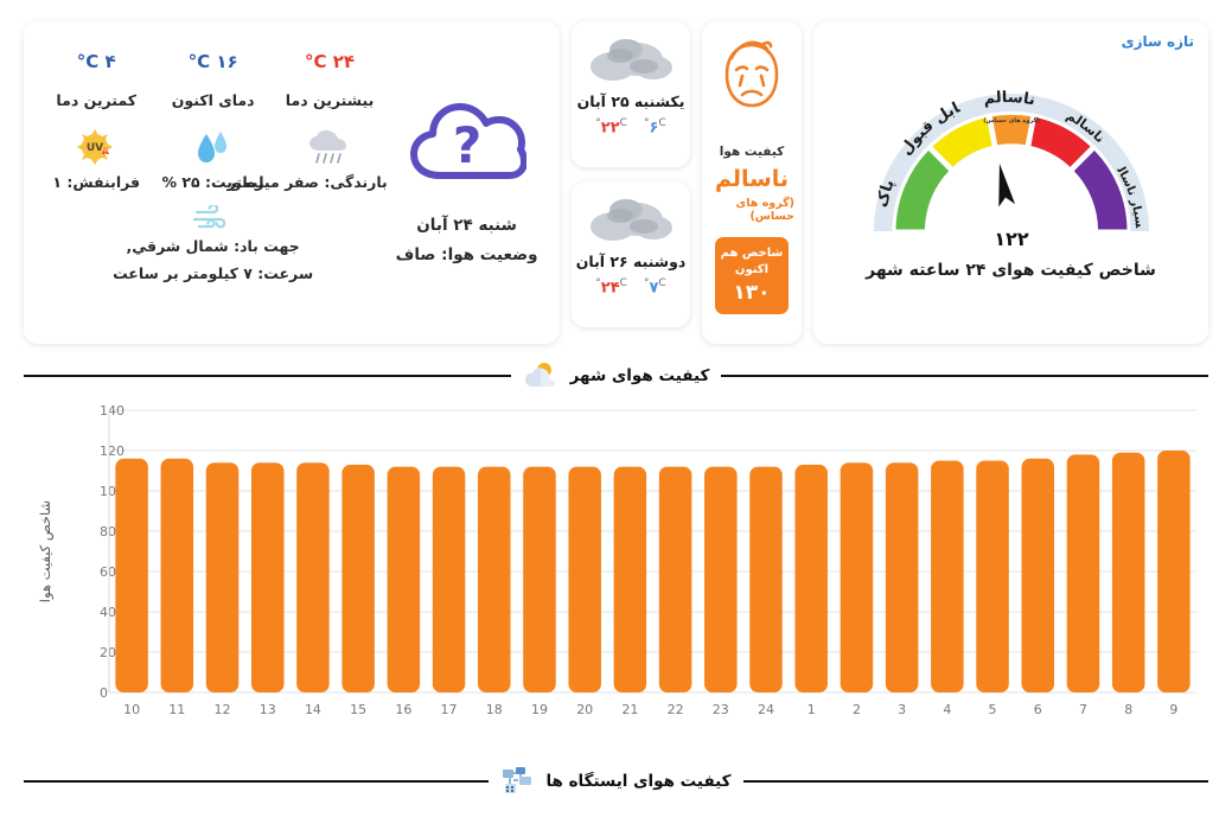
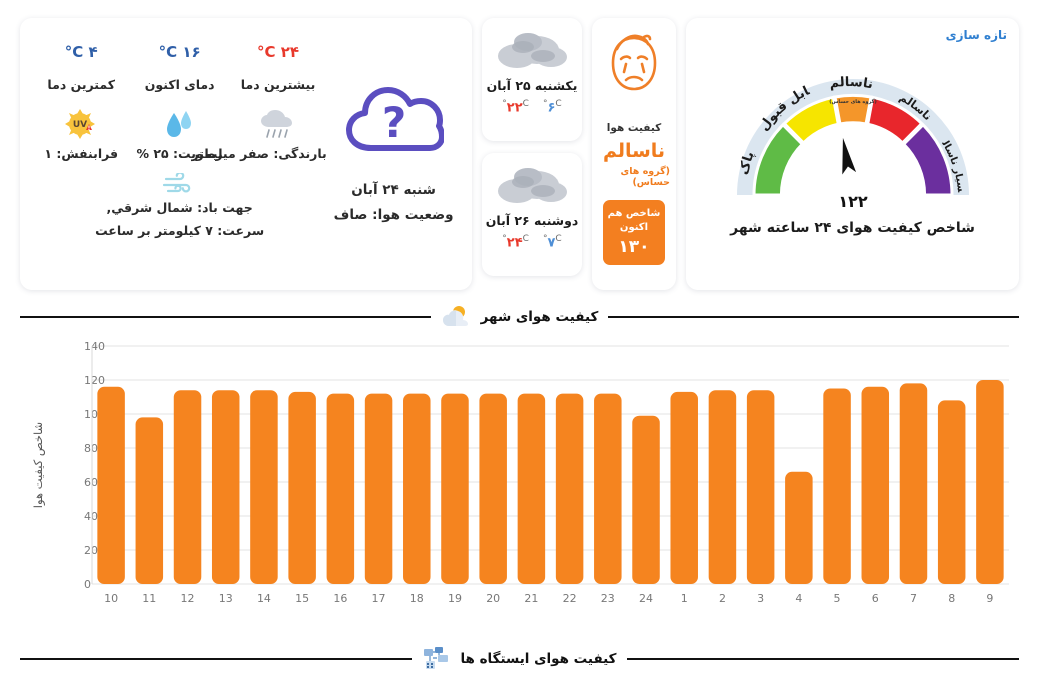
11: 116 -> 98
24: 112 -> 99
4: 115 -> 66
8: 119 -> 108
